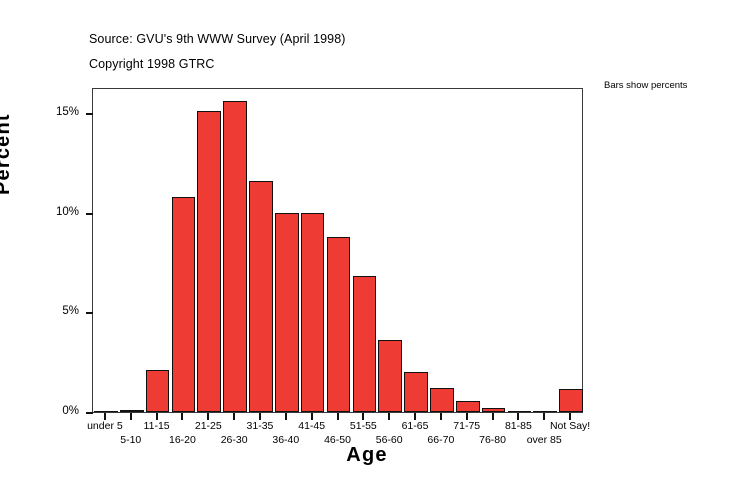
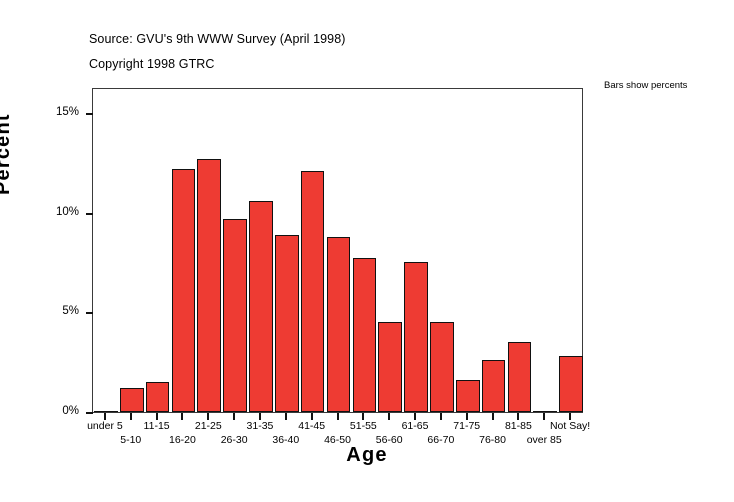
5-10: 0.1% -> 1.2%
11-15: 2.1% -> 1.5%
16-20: 10.8% -> 12.2%
21-25: 15.1% -> 12.7%
26-30: 15.6% -> 9.7%
31-35: 11.6% -> 10.6%
36-40: 10.0% -> 8.9%
41-45: 10.0% -> 12.1%
51-55: 6.8% -> 7.7%
56-60: 3.6% -> 4.5%
61-65: 2.0% -> 7.5%
66-70: 1.2% -> 4.5%
71-75: 0.6% -> 1.6%
76-80: 0.2% -> 2.6%
81-85: 0.1% -> 3.5%
Not Say!: 1.1% -> 2.8%
